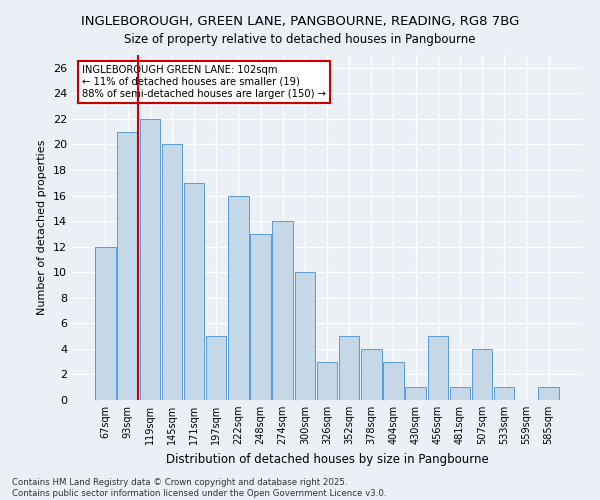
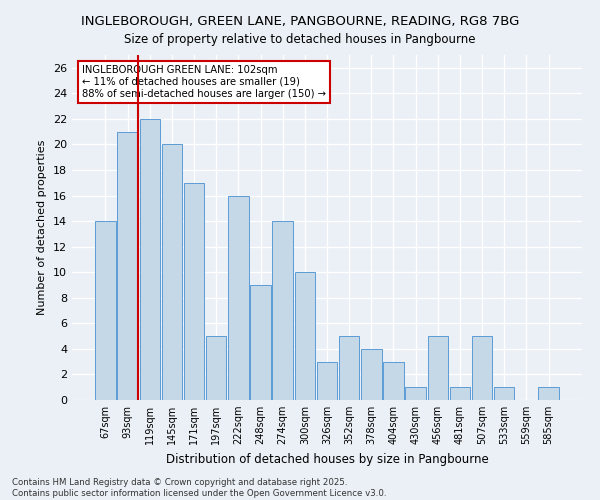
67sqm: 12 -> 14
248sqm: 13 -> 9
507sqm: 4 -> 5
